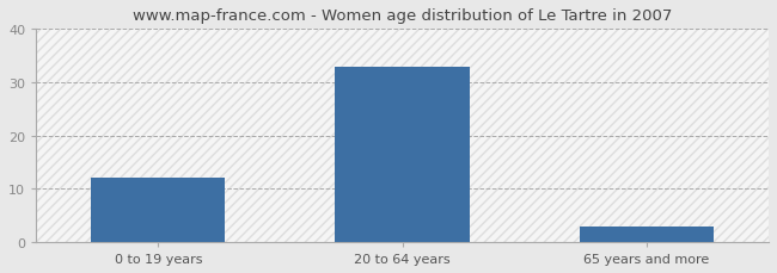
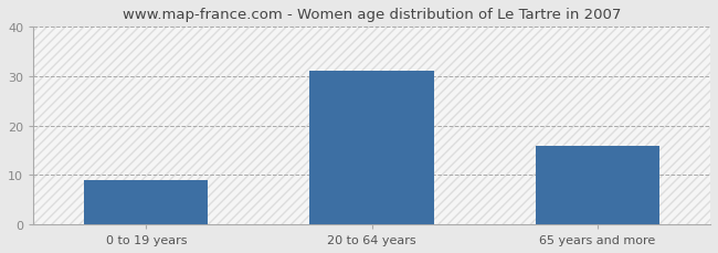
0 to 19 years: 12 -> 9
20 to 64 years: 33 -> 31
65 years and more: 3 -> 16
